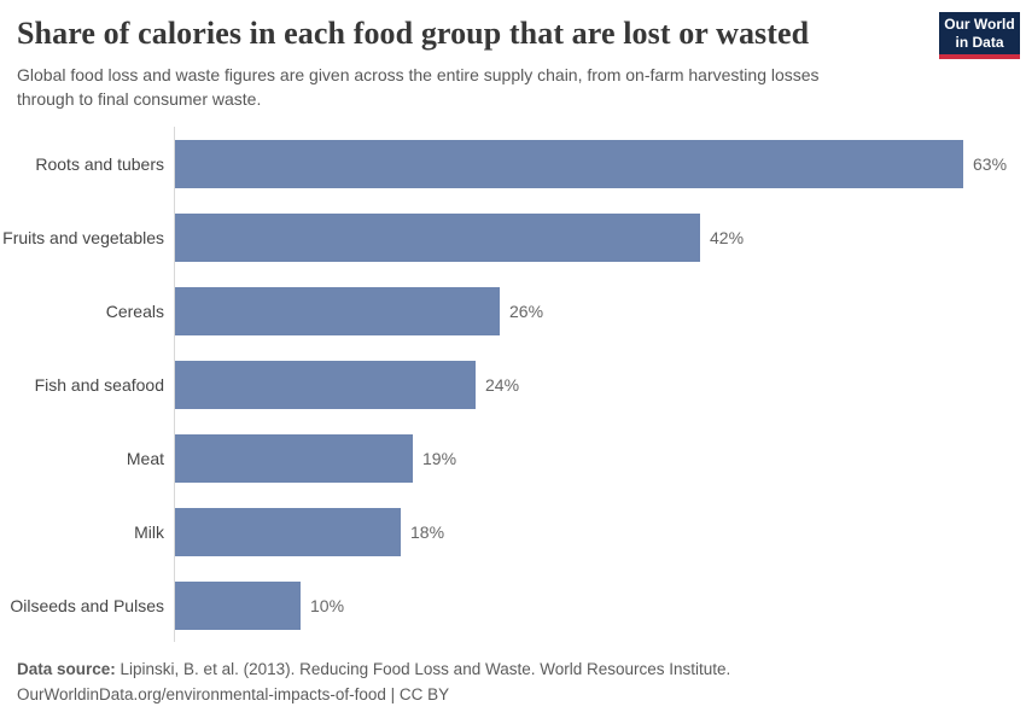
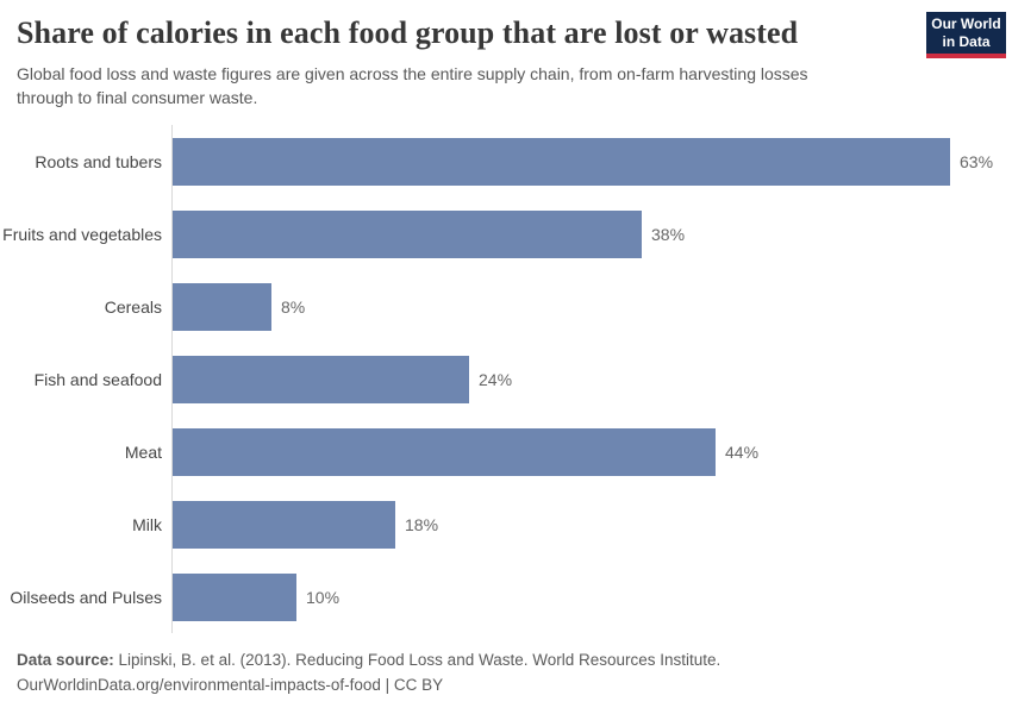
Fruits and vegetables: 42% -> 38%
Cereals: 26% -> 8%
Meat: 19% -> 44%
